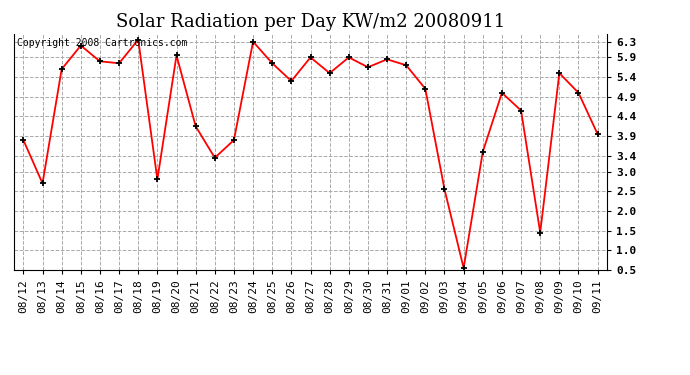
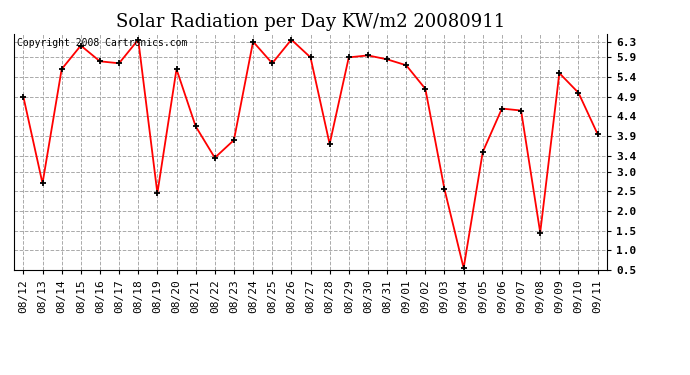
08/12: 3.80 -> 4.90
08/19: 2.80 -> 2.45
08/20: 5.95 -> 5.60
08/26: 5.30 -> 6.35
08/28: 5.50 -> 3.70
08/30: 5.65 -> 5.95
09/06: 5.00 -> 4.60
